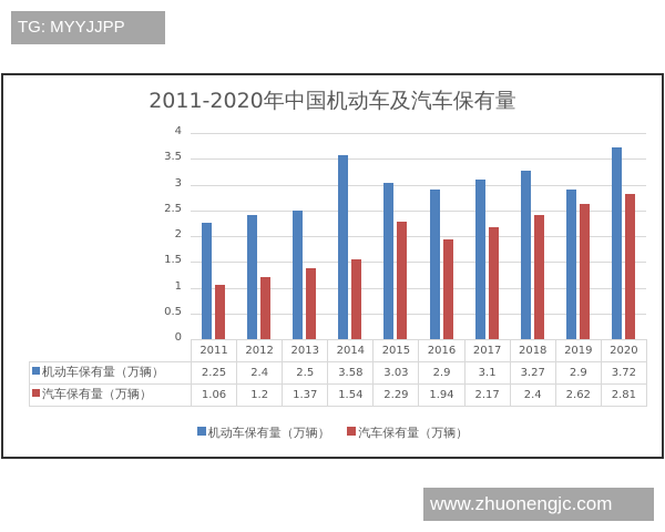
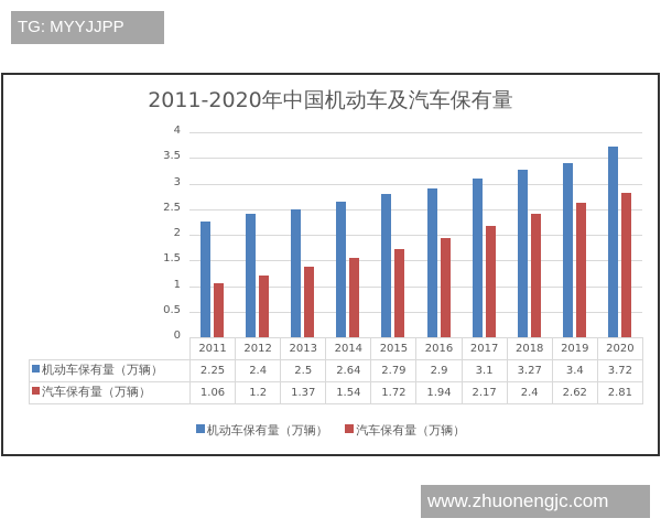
机动车保有量（万辆）/2014: 3.58 -> 2.64
机动车保有量（万辆）/2015: 3.03 -> 2.79
汽车保有量（万辆）/2015: 2.29 -> 1.72
机动车保有量（万辆）/2019: 2.9 -> 3.4
